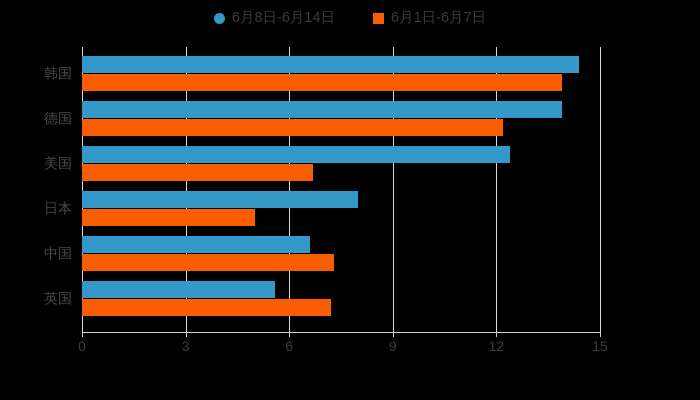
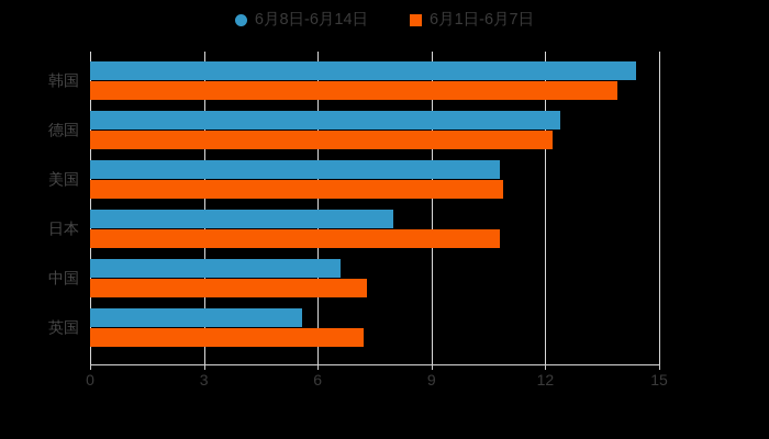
6月8日-6月14日/德国: 13.9 -> 12.4
6月8日-6月14日/美国: 12.4 -> 10.8
6月1日-6月7日/美国: 6.7 -> 10.9
6月1日-6月7日/日本: 5.0 -> 10.8
